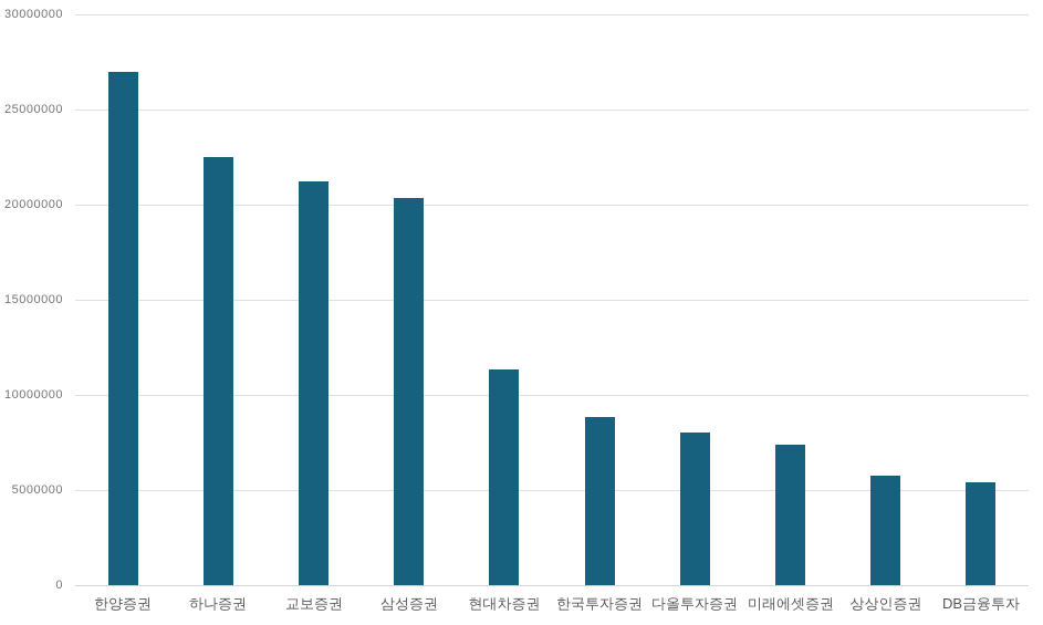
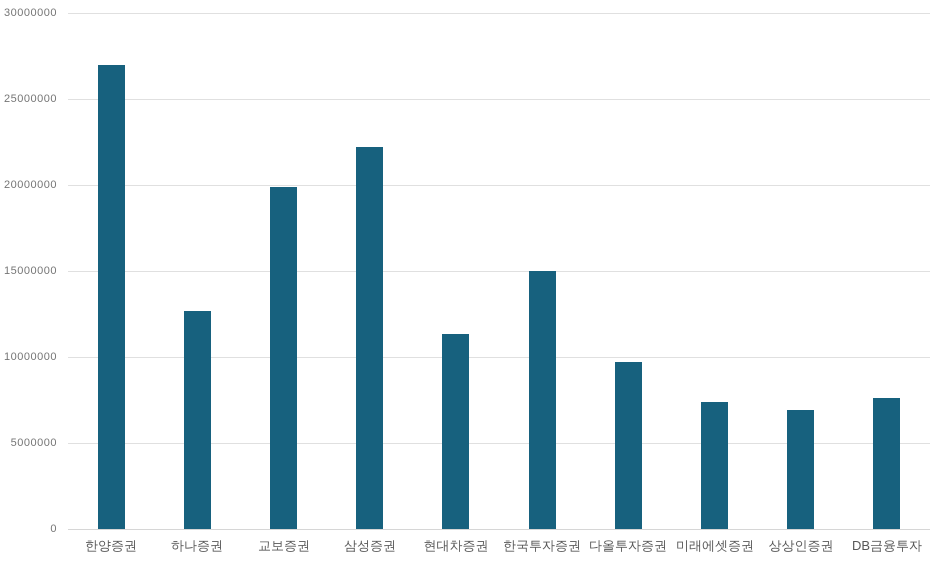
하나증권: 22500000 -> 12700000
교보증권: 21200000 -> 19900000
삼성증권: 20400000 -> 22200000
한국투자증권: 8800000 -> 15000000
다올투자증권: 8000000 -> 9700000
상상인증권: 5800000 -> 6900000
DB금융투자: 5400000 -> 7600000
